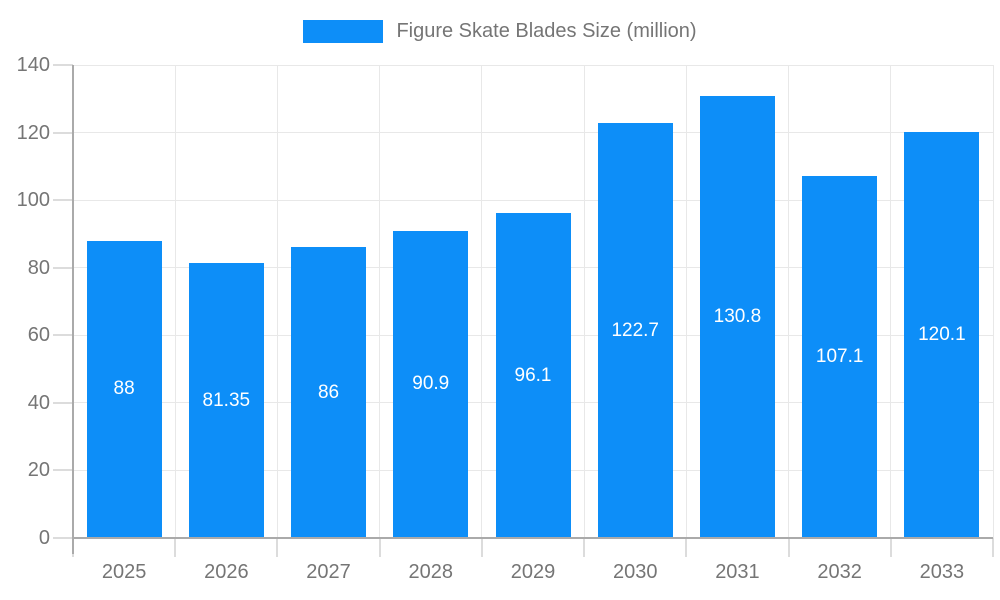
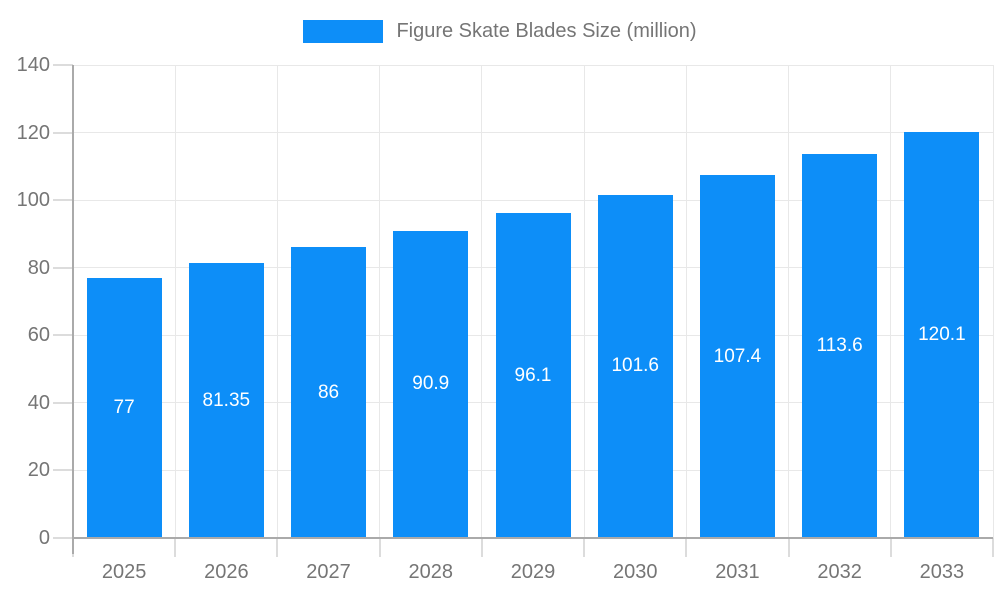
2025: 88 -> 77
2030: 122.7 -> 101.6
2031: 130.8 -> 107.4
2032: 107.1 -> 113.6
